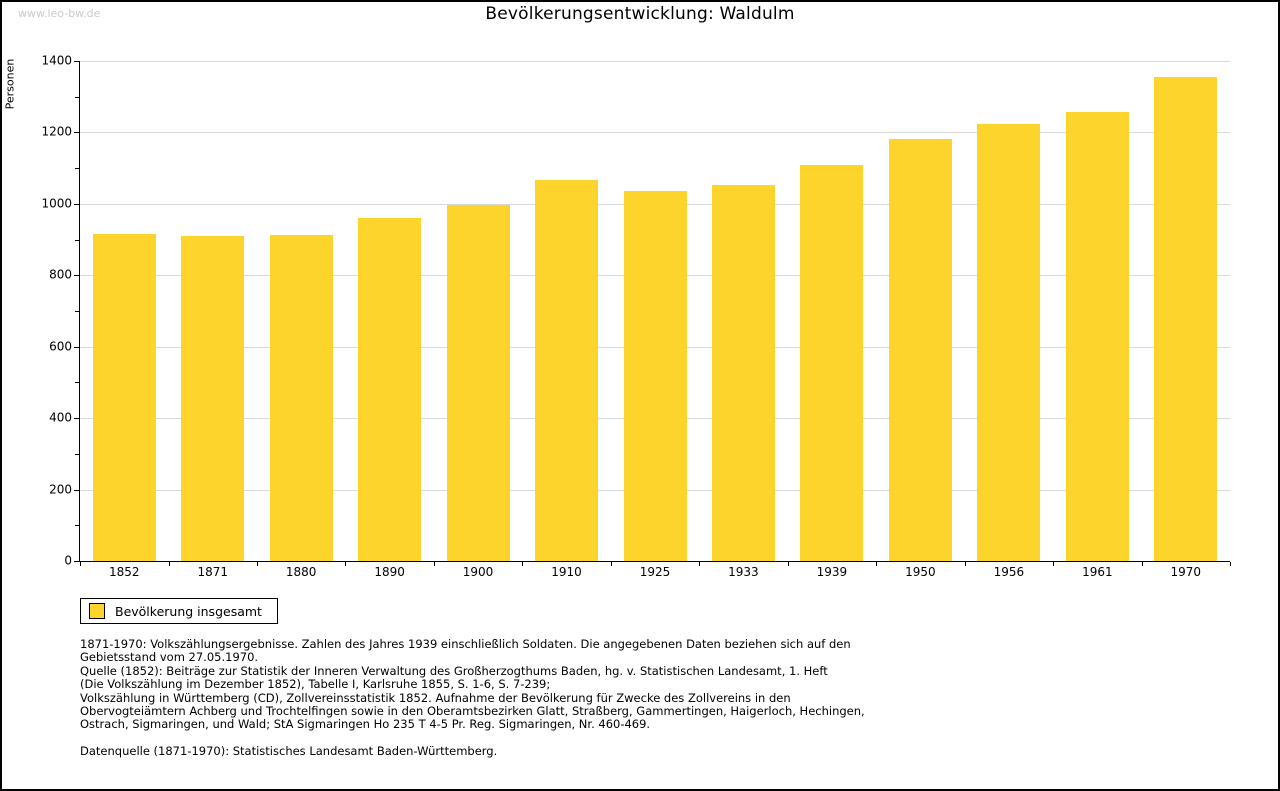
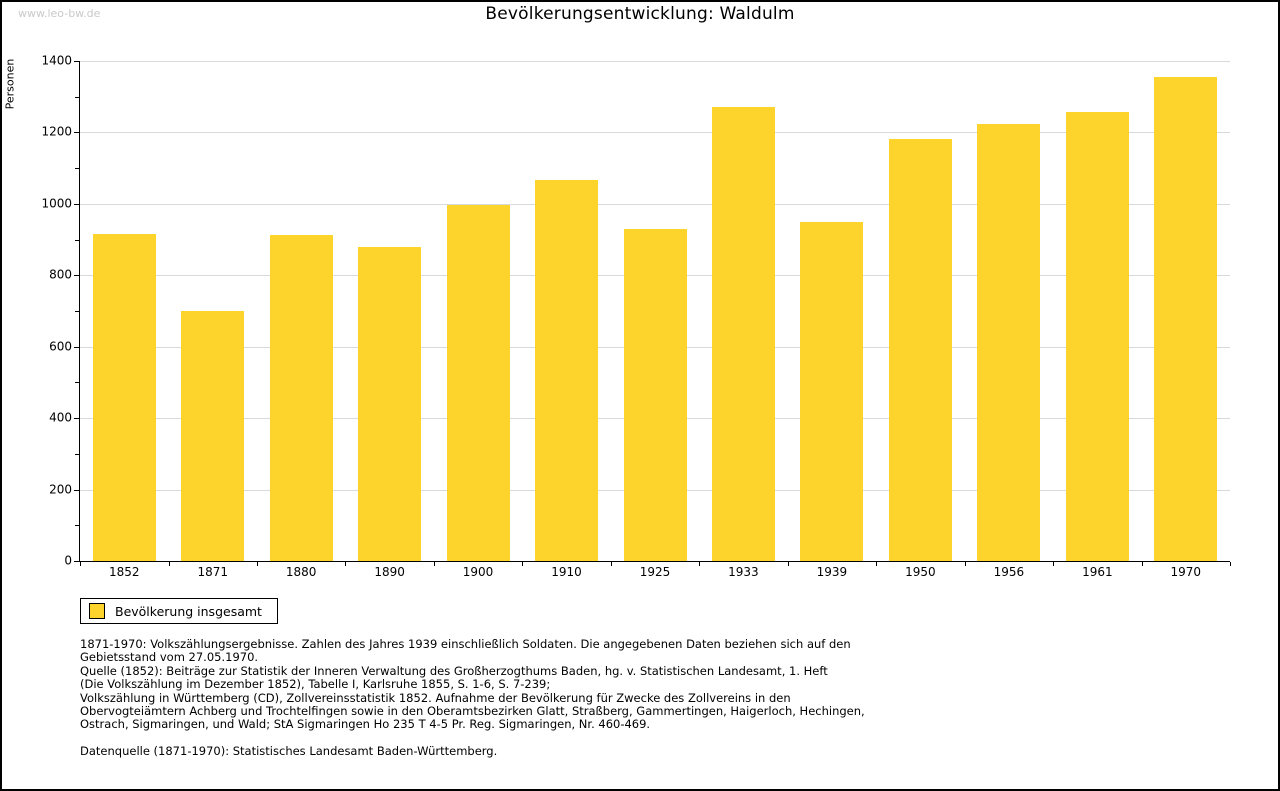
1871: 910 -> 700
1890: 960 -> 880
1925: 1040 -> 930
1933: 1050 -> 1270
1939: 1110 -> 950
